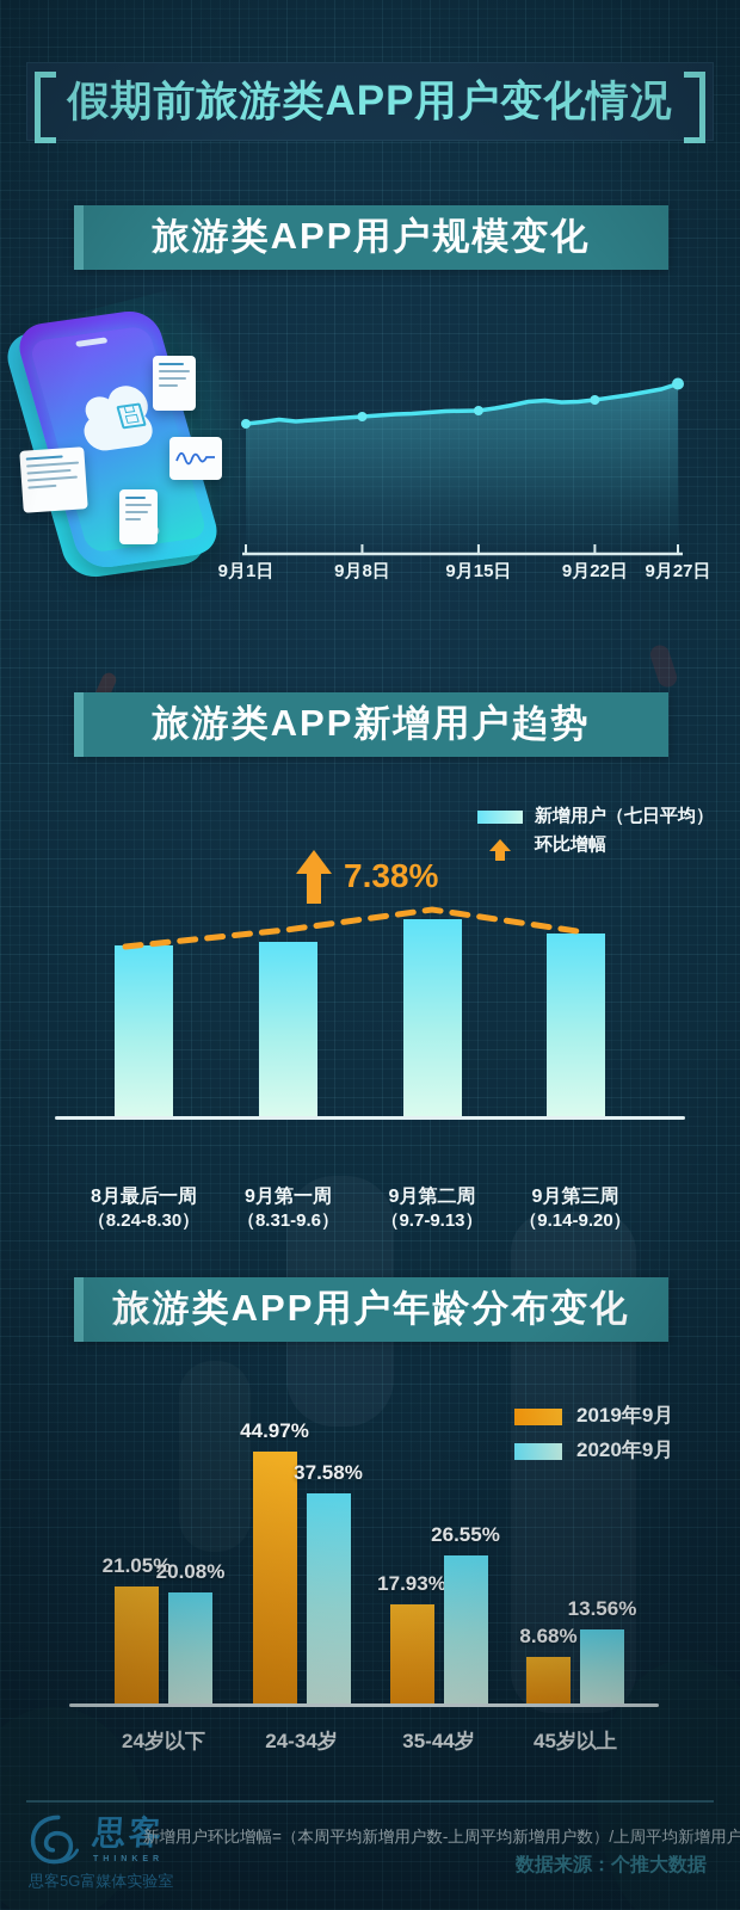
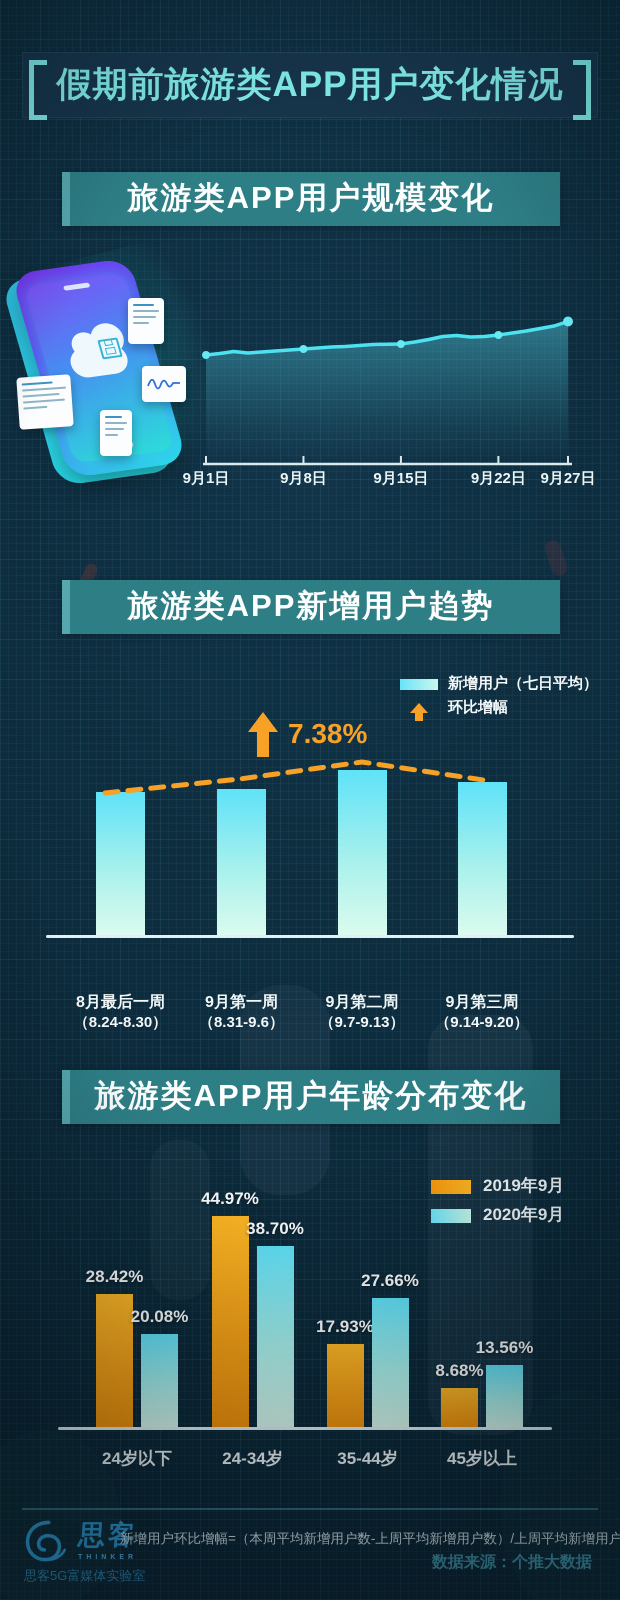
旅游类APP用户年龄分布变化/2019年9月/24岁以下: 21.05% -> 28.42%
旅游类APP用户年龄分布变化/2020年9月/24-34岁: 37.58% -> 38.70%
旅游类APP用户年龄分布变化/2020年9月/35-44岁: 26.55% -> 27.66%
